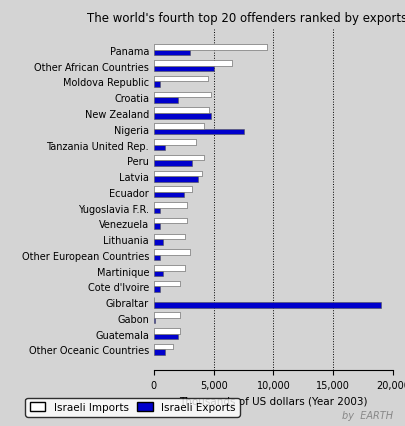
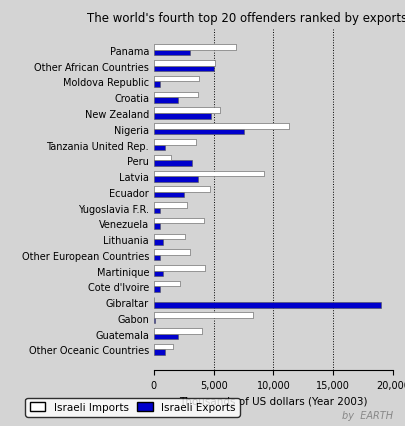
Israeli Imports/Panama: 9,500 -> 6,900
Israeli Imports/Other African Countries: 6,500 -> 5,100
Israeli Imports/Moldova Republic: 4,500 -> 3,800
Israeli Imports/Croatia: 4,800 -> 3,700
Israeli Imports/New Zealand: 4,600 -> 5,500
Israeli Imports/Nigeria: 4,200 -> 11,300
Israeli Imports/Peru: 4,200 -> 1,400
Israeli Imports/Latvia: 4,000 -> 9,200
Israeli Imports/Ecuador: 3,200 -> 4,700
Israeli Imports/Venezuela: 2,800 -> 4,200
Israeli Imports/Martinique: 2,600 -> 4,300
Israeli Imports/Gabon: 2,200 -> 8,300
Israeli Imports/Guatemala: 2,200 -> 4,000
